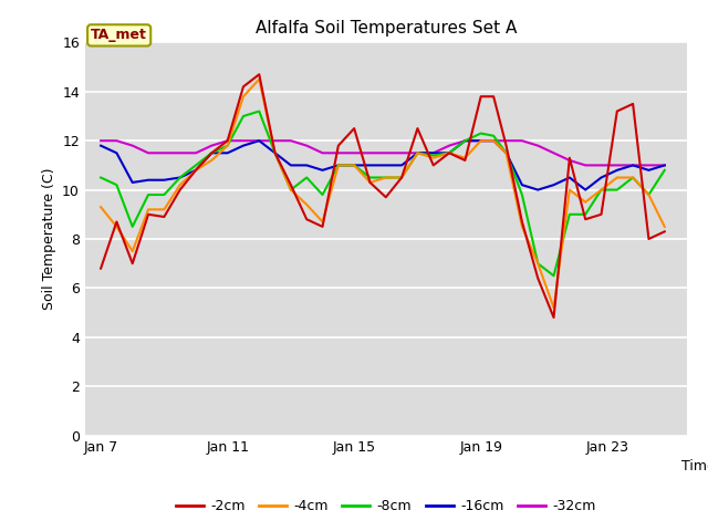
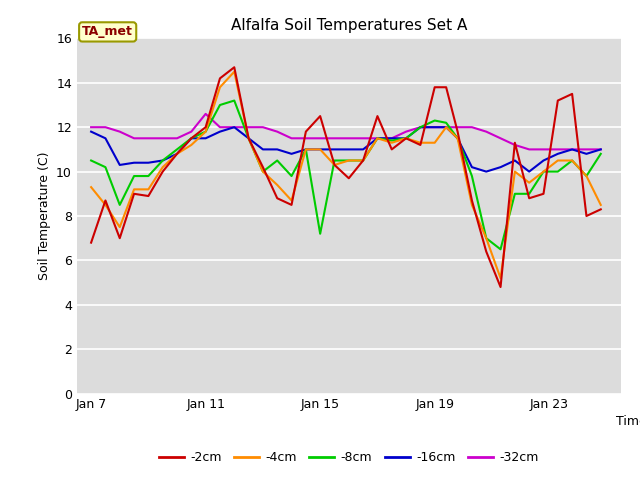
-32cm/Jan 11: 12.0 -> 12.6
-8cm/Jan 15: 11.0 -> 7.2
-4cm/Jan 19: 12.0 -> 11.3
